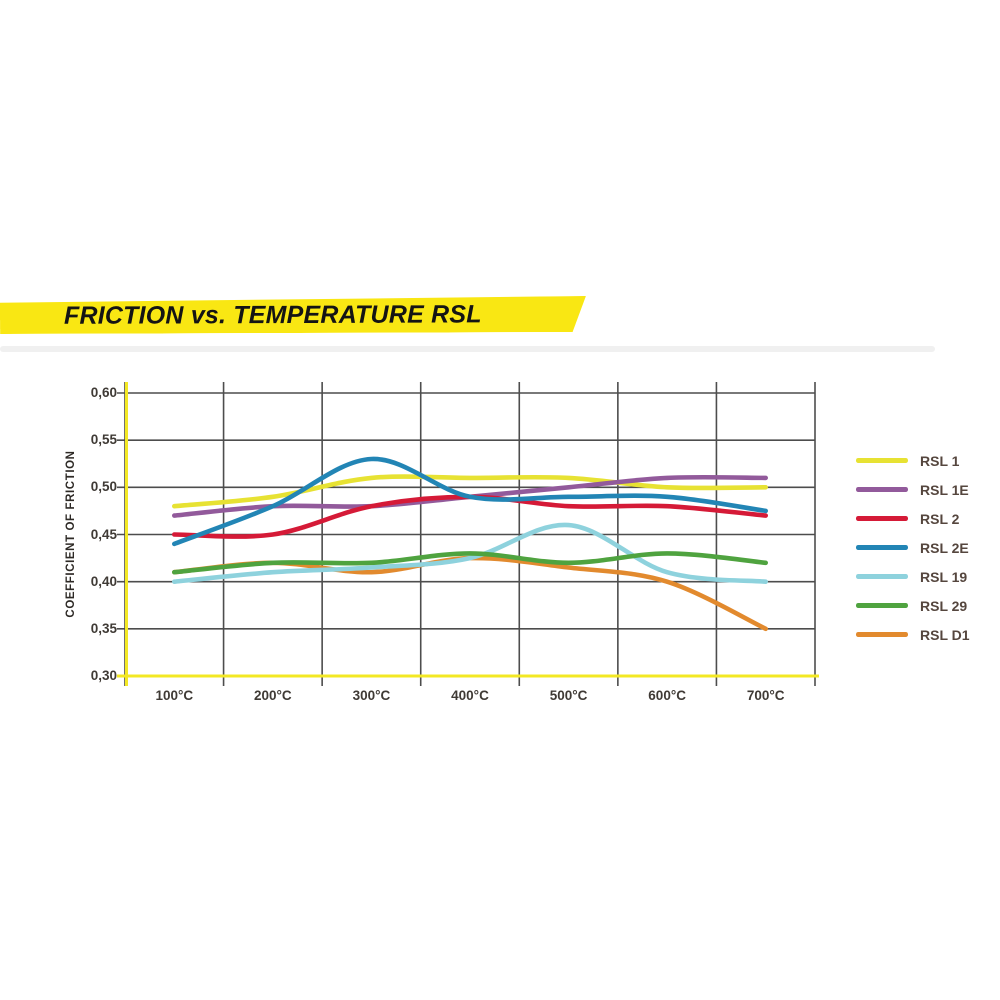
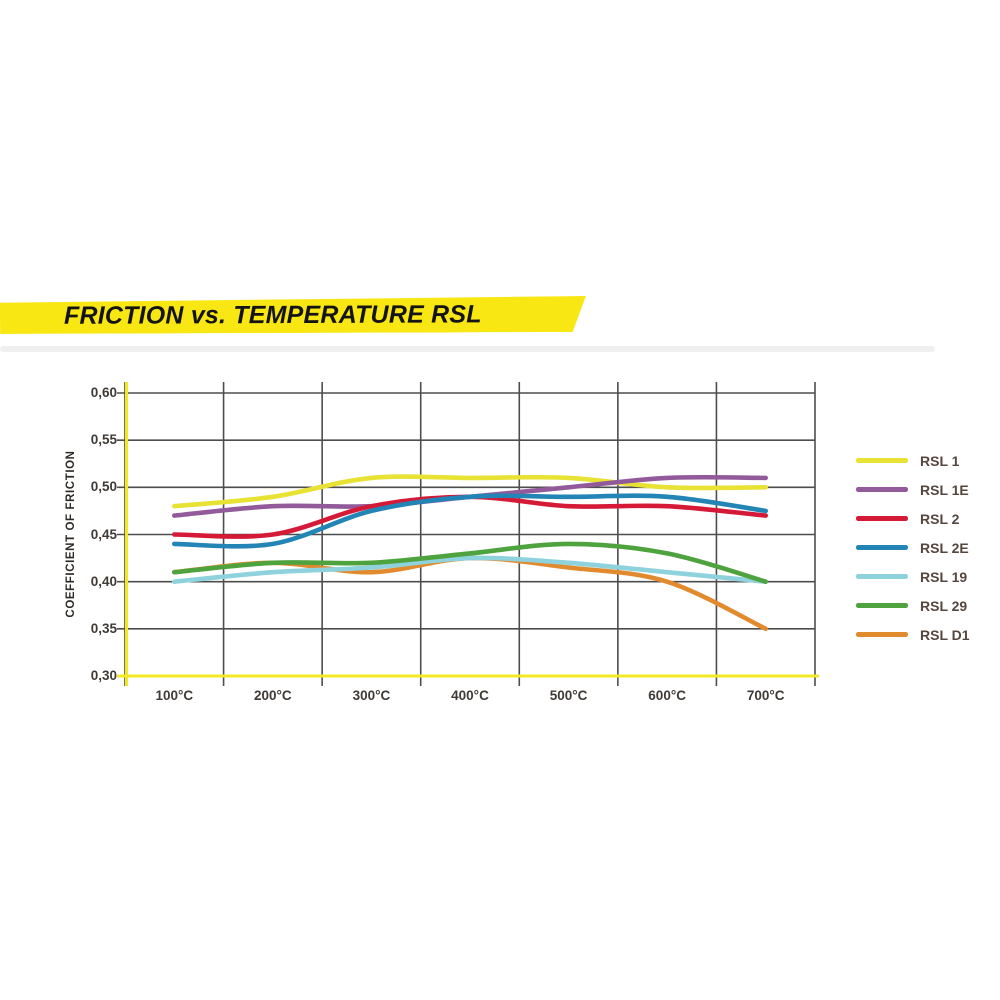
RSL 2E/200°C: 0,48 -> 0,44
RSL 2E/300°C: 0,53 -> 0,47
RSL 19/500°C: 0,46 -> 0,42
RSL 29/500°C: 0,42 -> 0,44
RSL 29/700°C: 0,42 -> 0,40
